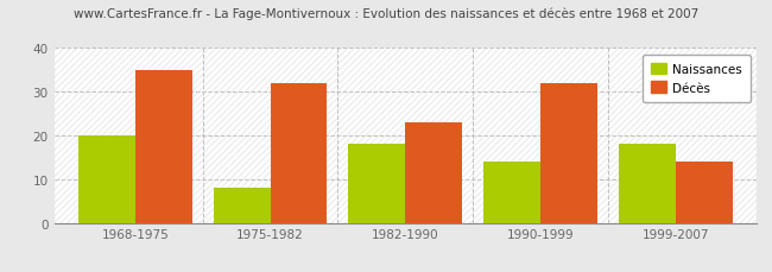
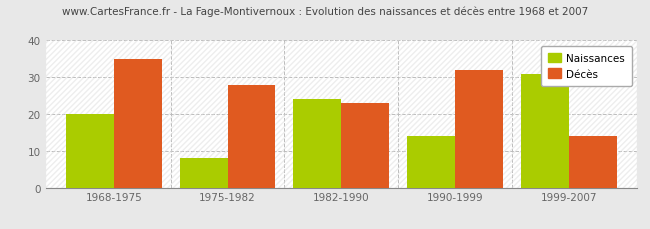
Décès/1975-1982: 32 -> 28
Naissances/1982-1990: 18 -> 24
Naissances/1999-2007: 18 -> 31
